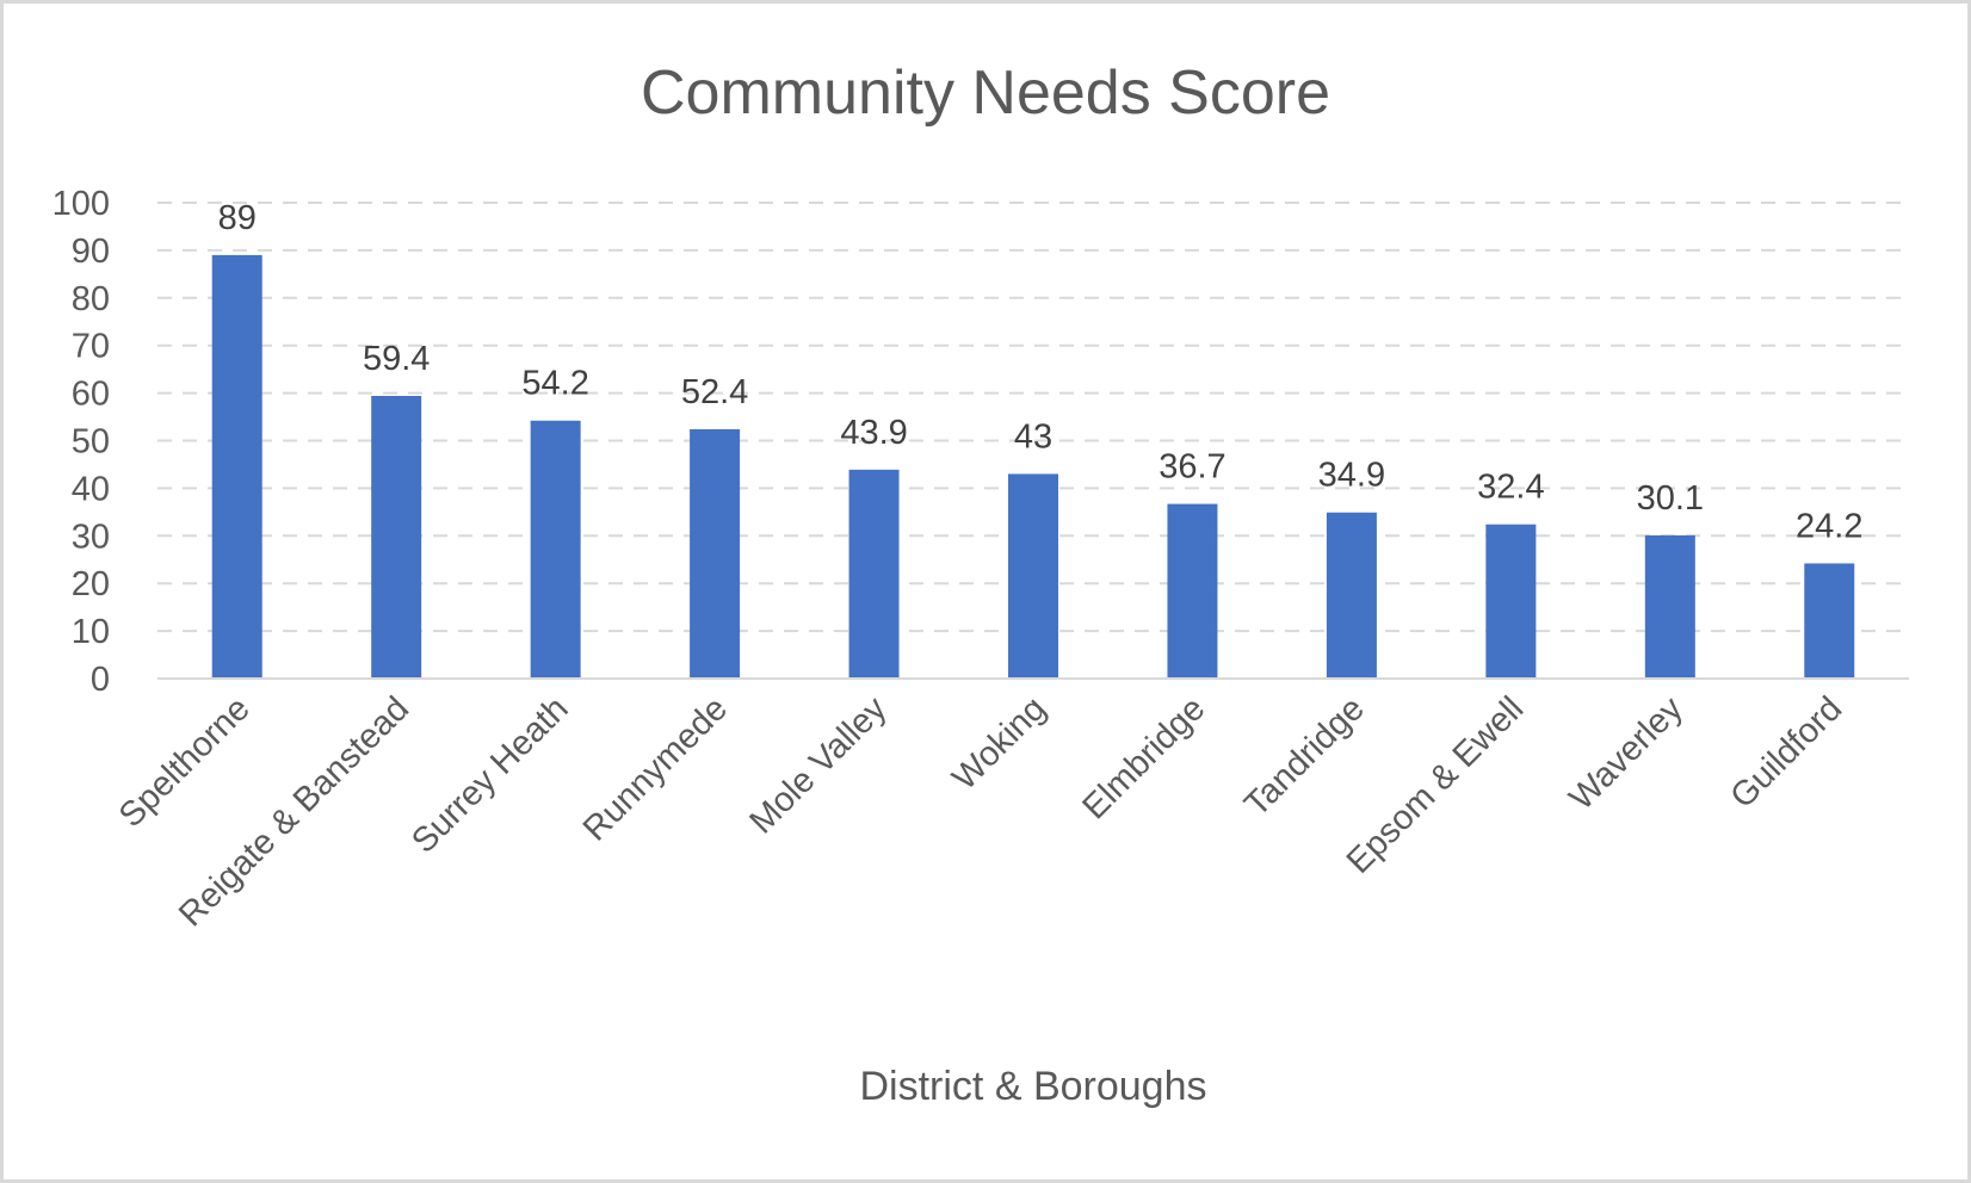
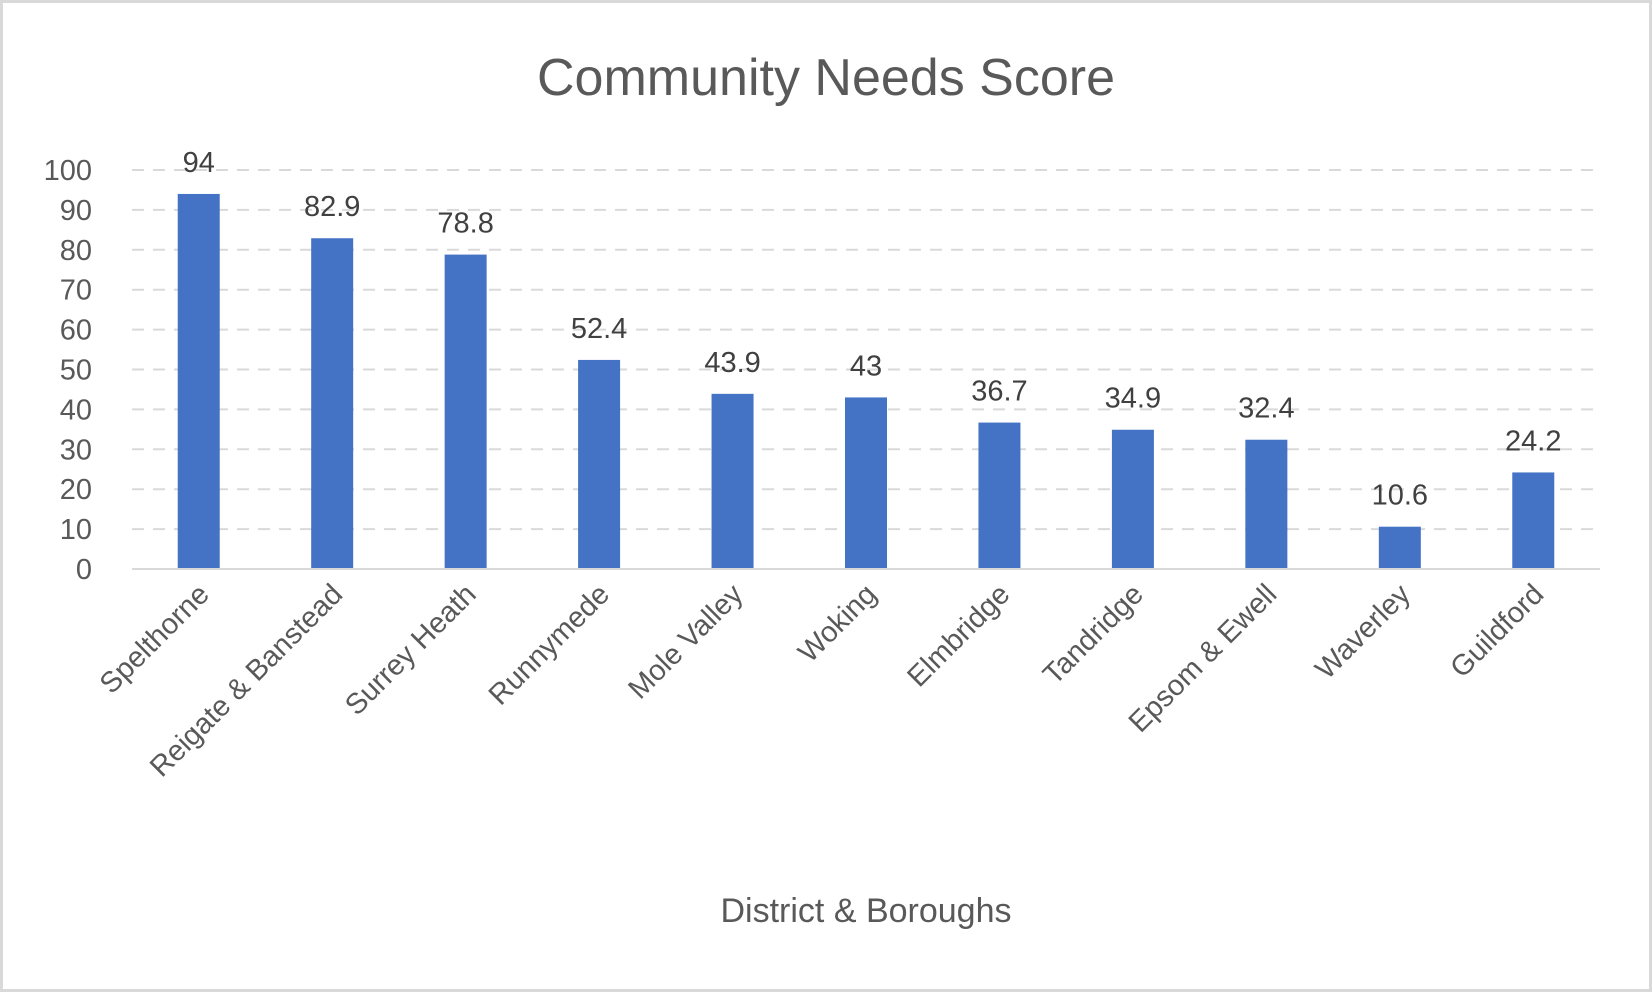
Spelthorne: 89 -> 94
Reigate & Banstead: 59.4 -> 82.9
Surrey Heath: 54.2 -> 78.8
Waverley: 30.1 -> 10.6
